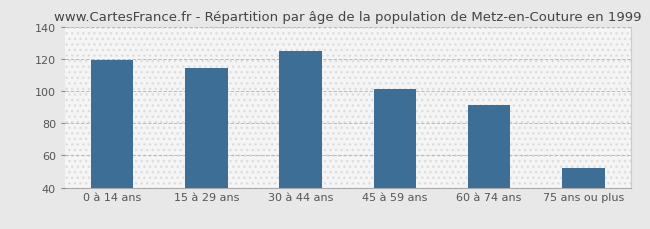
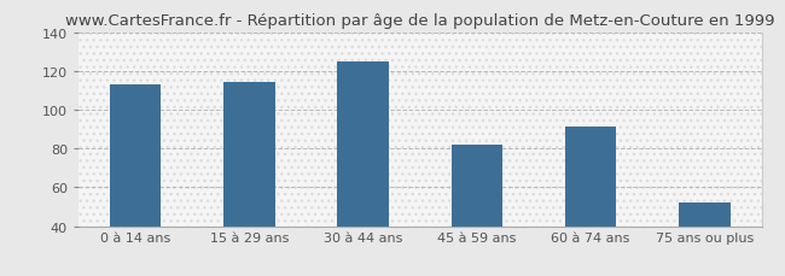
0 à 14 ans: 119 -> 113
45 à 59 ans: 101 -> 82
